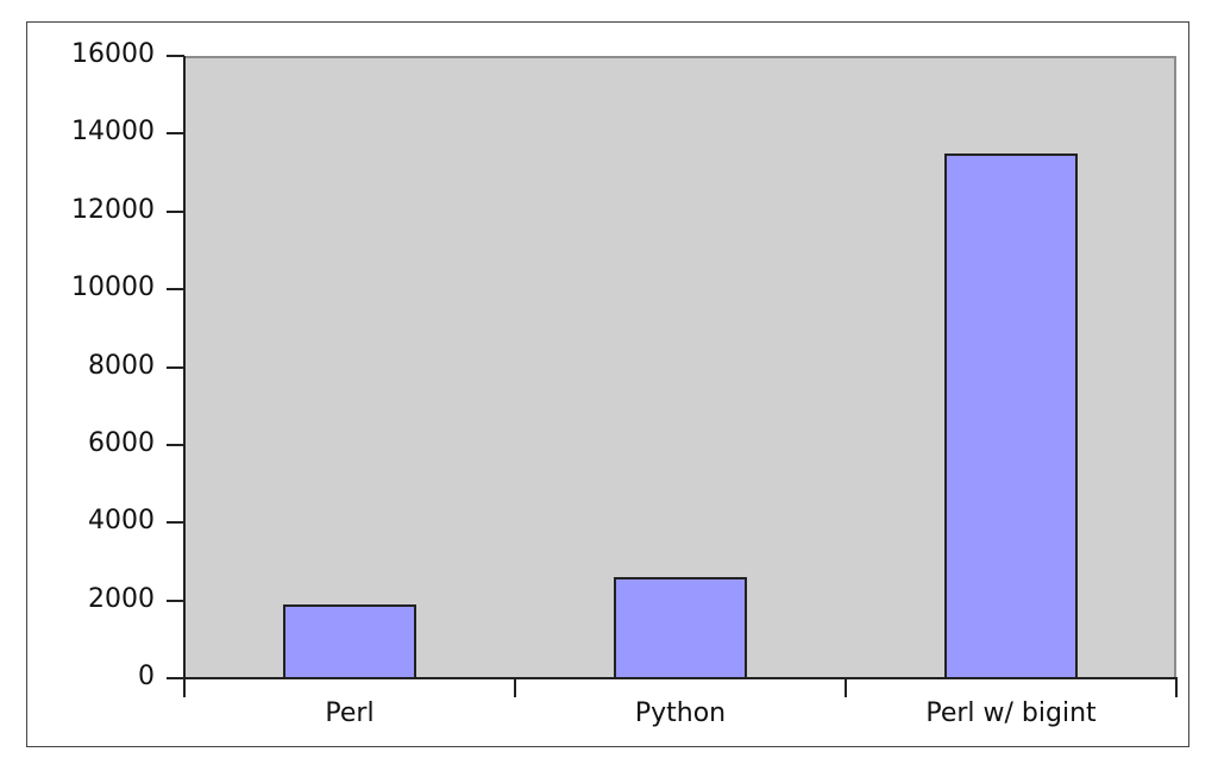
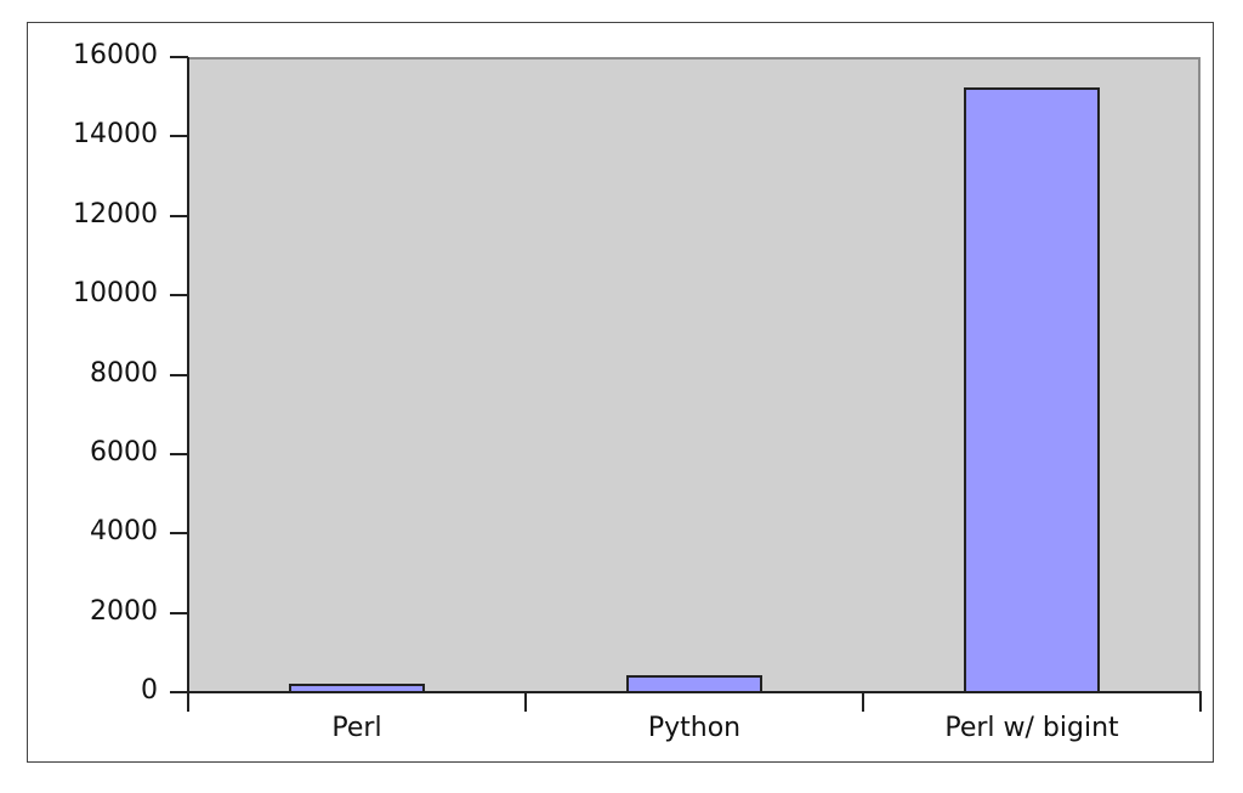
Perl: 1900 -> 200
Python: 2600 -> 400
Perl w/ bigint: 13500 -> 15200
